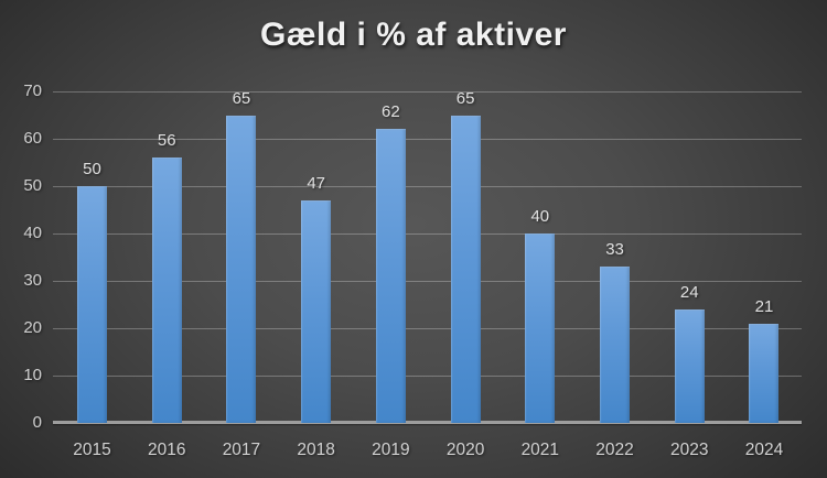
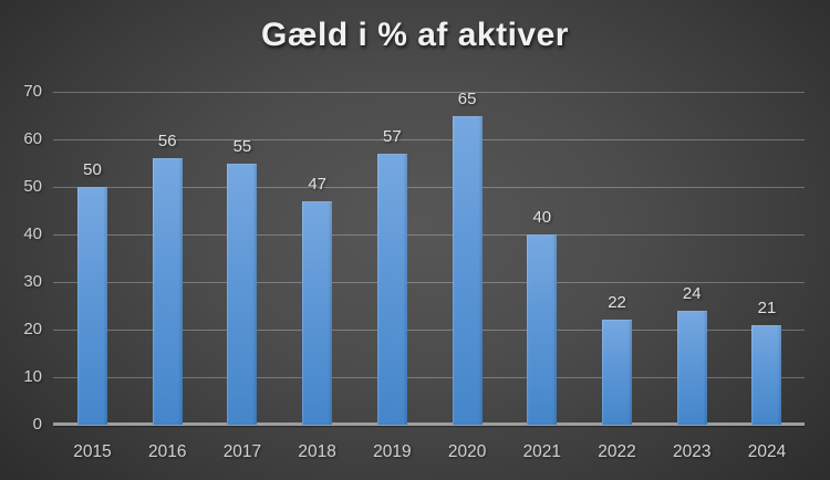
2017: 65 -> 55
2019: 62 -> 57
2022: 33 -> 22
